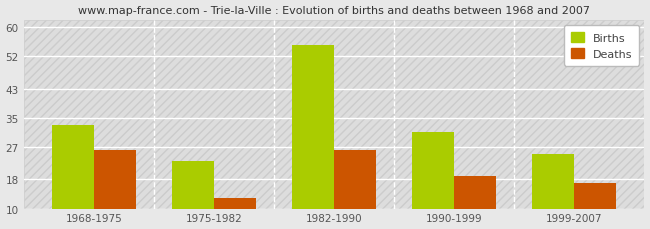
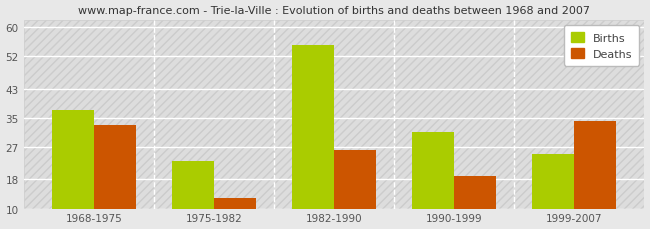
Births/1968-1975: 33 -> 37
Deaths/1968-1975: 26 -> 33
Deaths/1999-2007: 17 -> 34
